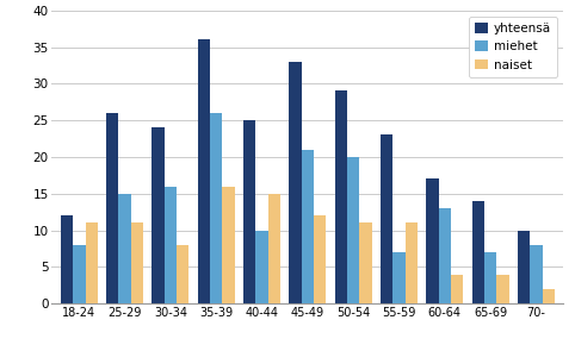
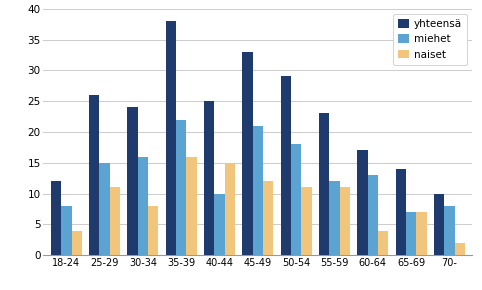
naiset/18-24: 11 -> 4
yhteensä/35-39: 36 -> 38
miehet/35-39: 26 -> 22
miehet/50-54: 20 -> 18
miehet/55-59: 7 -> 12
naiset/65-69: 4 -> 7
